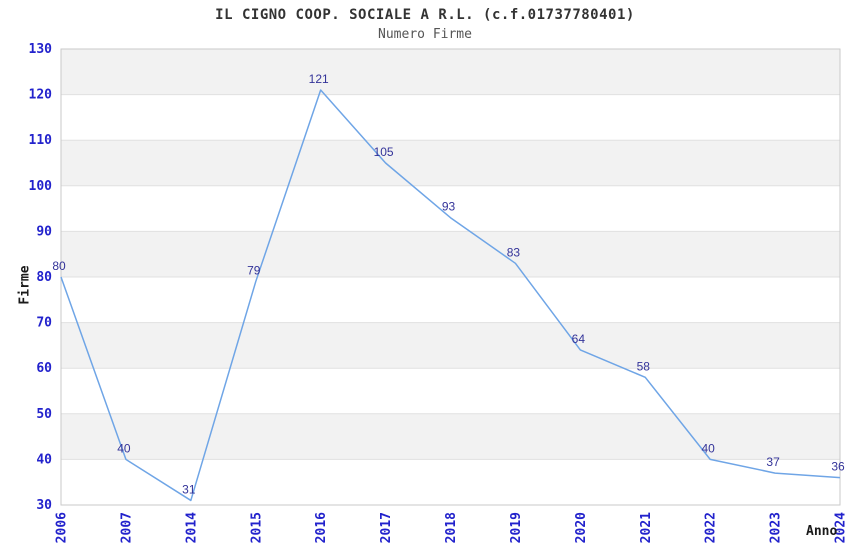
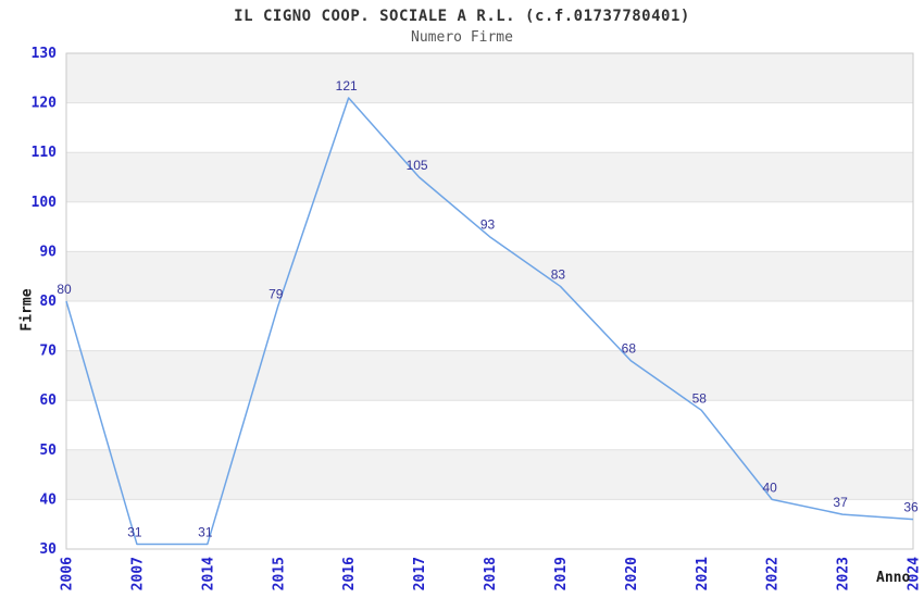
2007: 40 -> 31
2020: 64 -> 68
